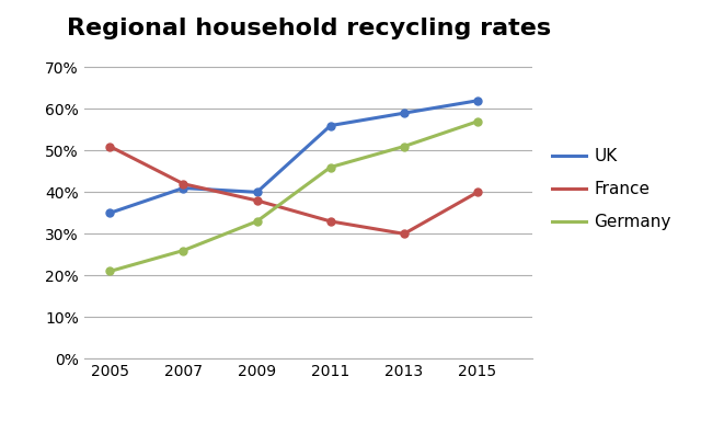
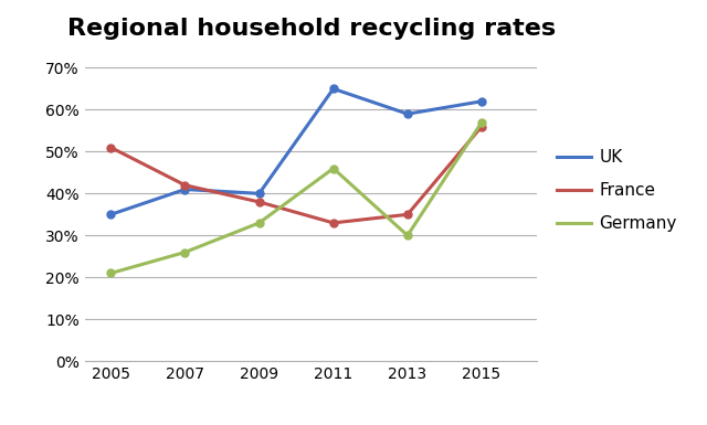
UK/2011: 56% -> 65%
France/2013: 30% -> 35%
Germany/2013: 51% -> 30%
France/2015: 40% -> 56%
